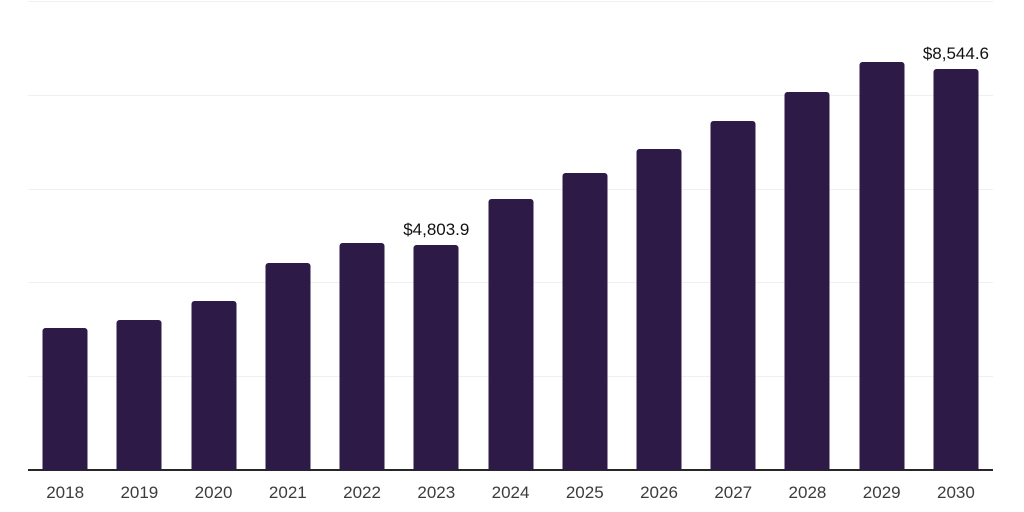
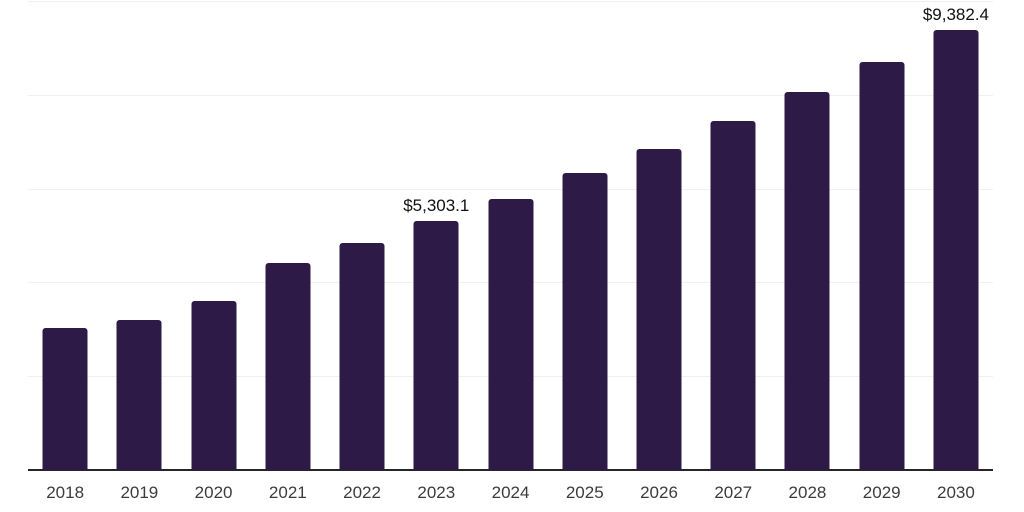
2023: $4,803.9 -> $5,303.1
2030: $8,544.6 -> $9,382.4
